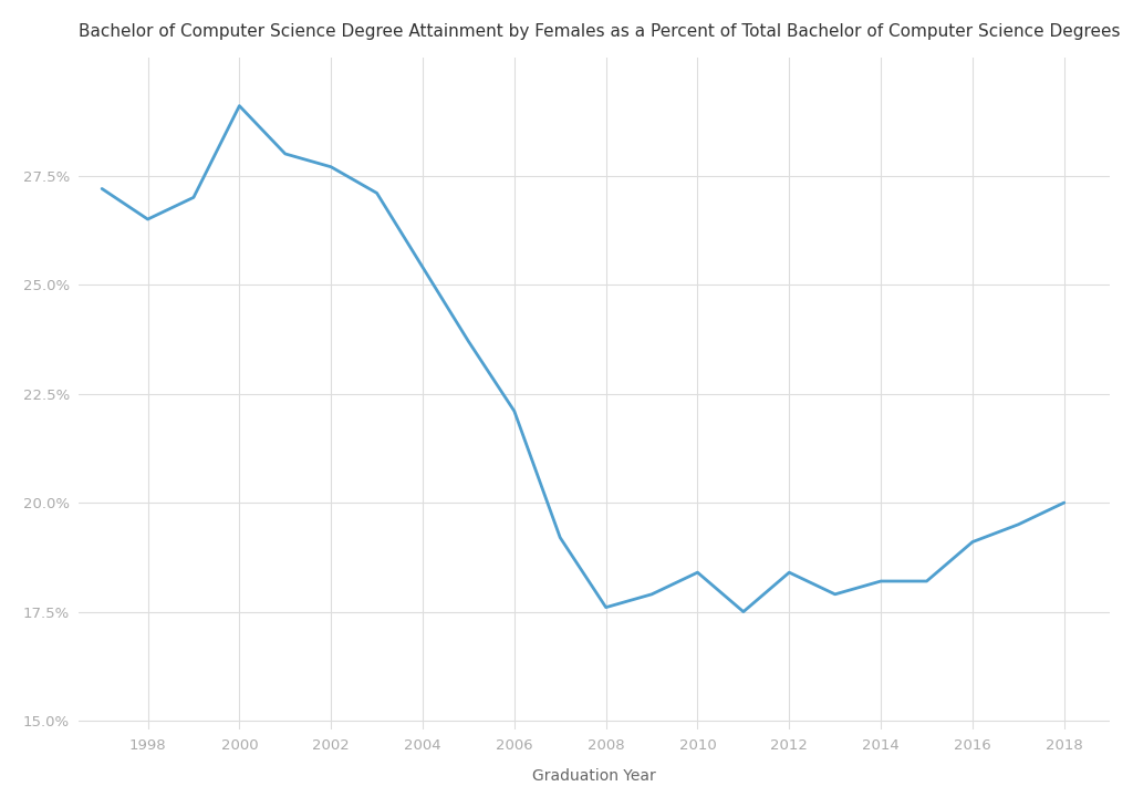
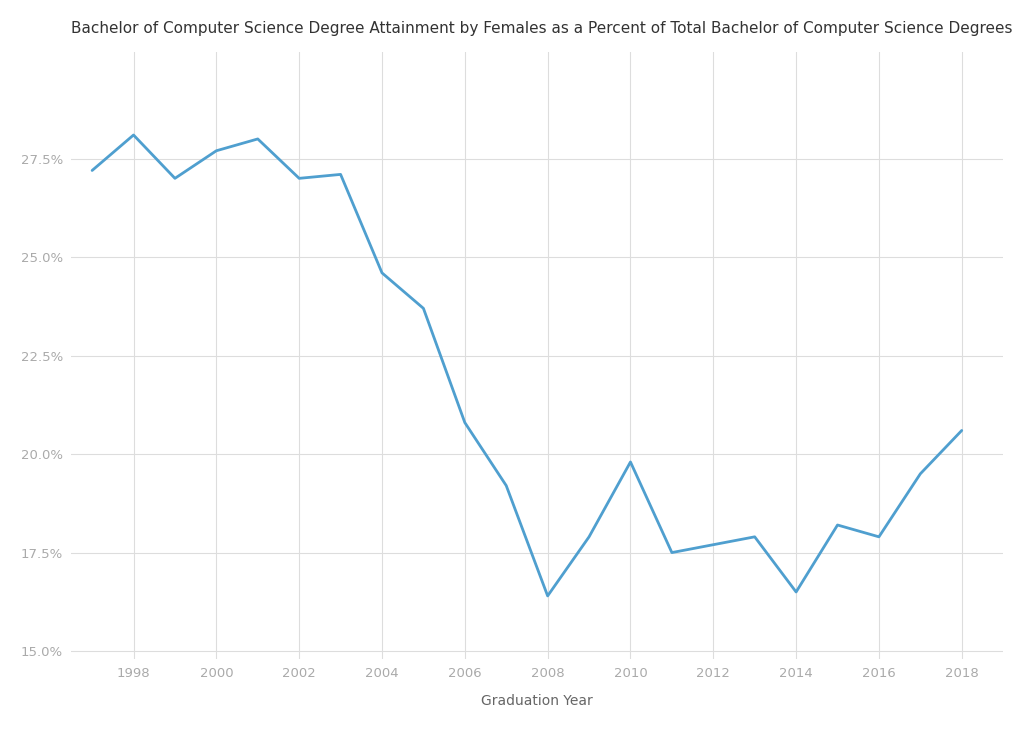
1998: 26.5% -> 28.1%
2000: 29.1% -> 27.7%
2002: 27.7% -> 27.0%
2004: 25.4% -> 24.6%
2006: 22.1% -> 20.8%
2008: 17.6% -> 16.4%
2010: 18.4% -> 19.8%
2012: 18.4% -> 17.7%
2014: 18.2% -> 16.5%
2016: 19.1% -> 17.9%
2018: 20.0% -> 20.6%
